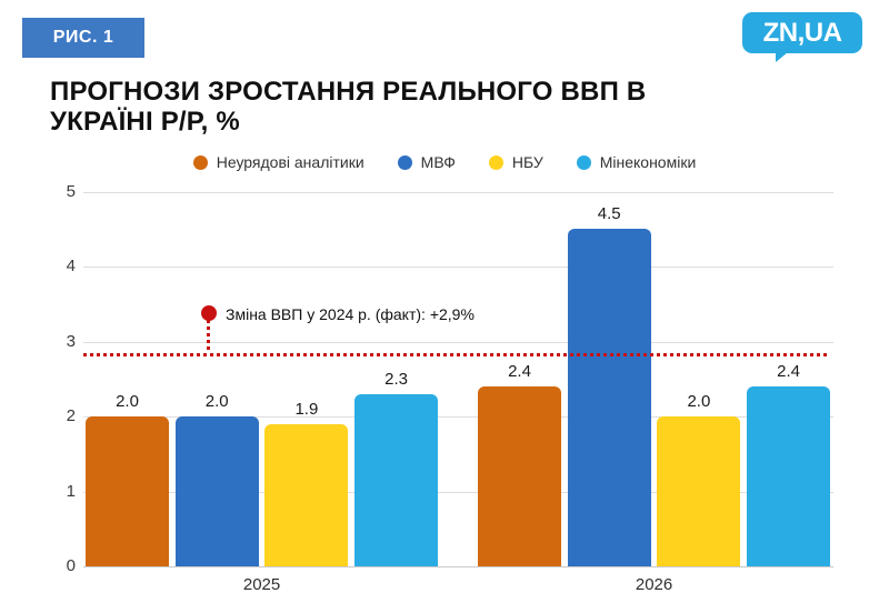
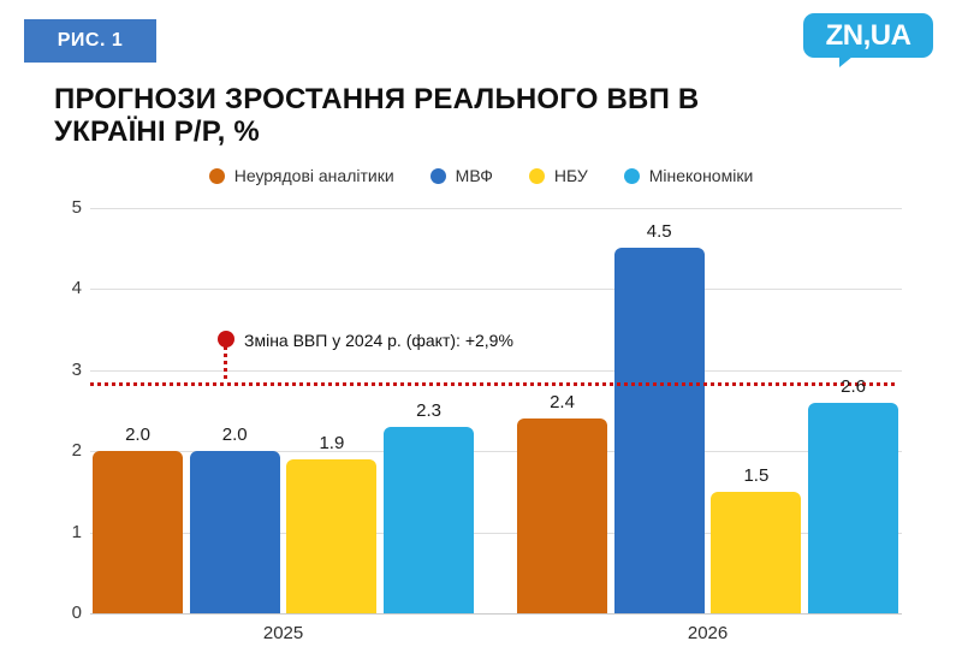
НБУ/2026: 2.0 -> 1.5
Мінекономіки/2026: 2.4 -> 2.6
